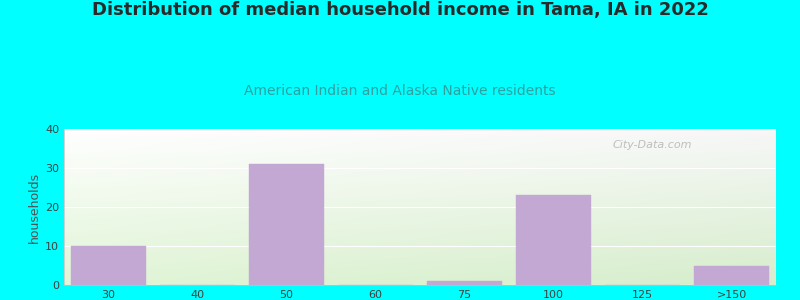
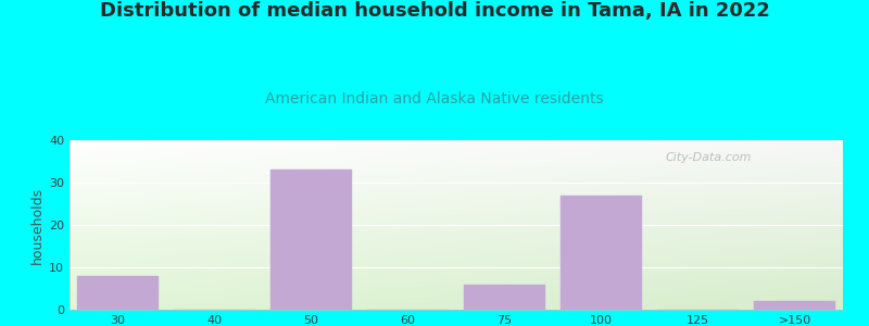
30: 10 -> 8
50: 31 -> 33
75: 1 -> 6
100: 23 -> 27
>150: 5 -> 2
